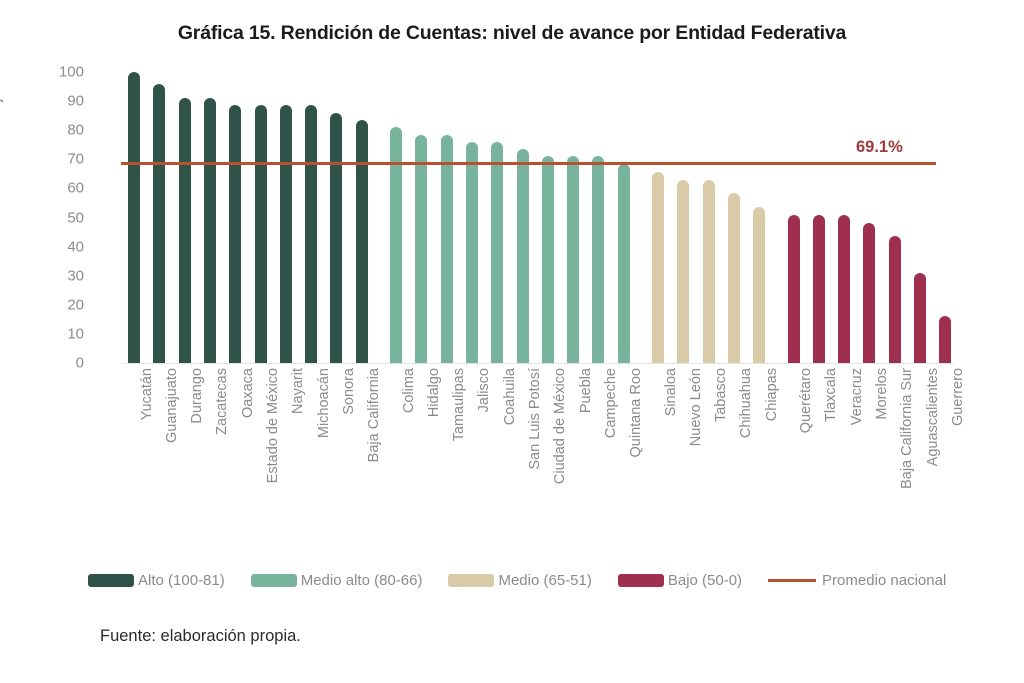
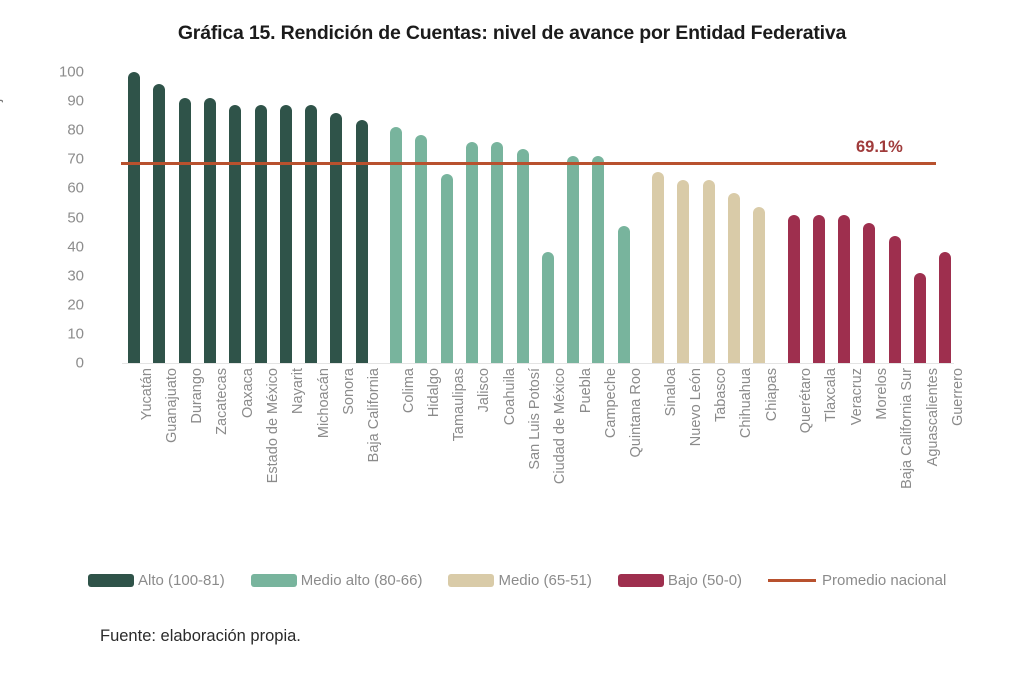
Tamaulipas: 78 -> 65
Ciudad de México: 71 -> 38
Quintana Roo: 68 -> 47
Guerrero: 16 -> 38
